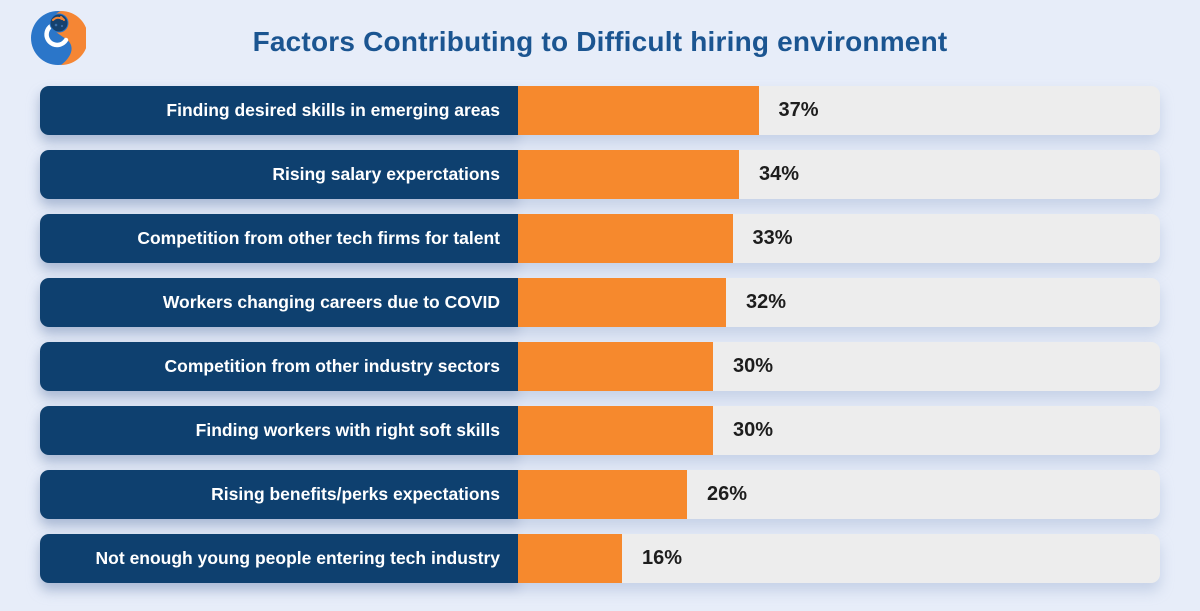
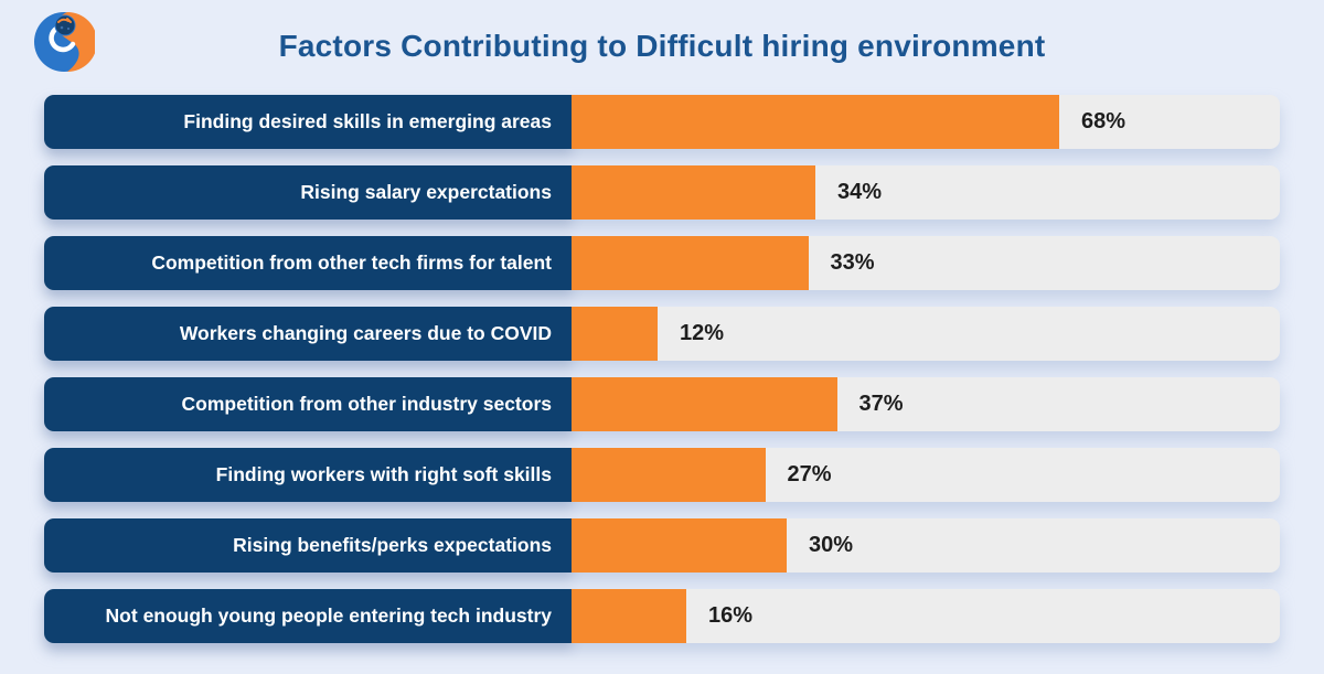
Finding desired skills in emerging areas: 37% -> 68%
Workers changing careers due to COVID: 32% -> 12%
Competition from other industry sectors: 30% -> 37%
Finding workers with right soft skills: 30% -> 27%
Rising benefits/perks expectations: 26% -> 30%
